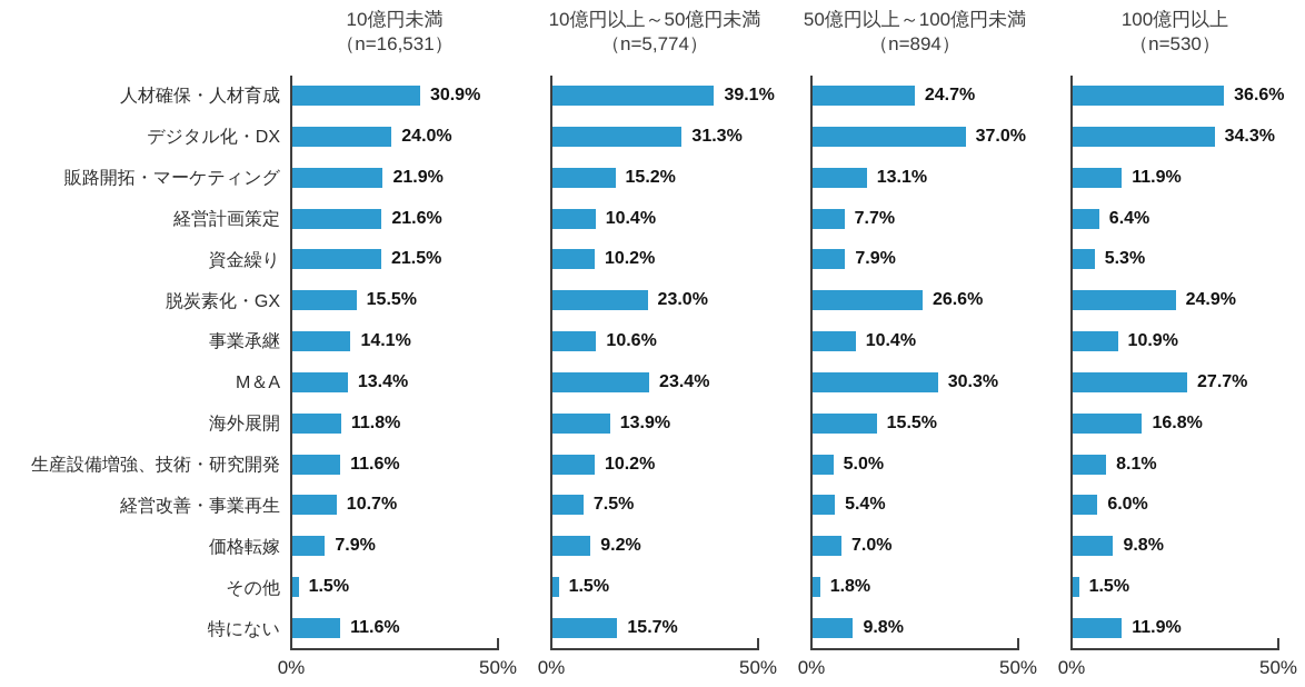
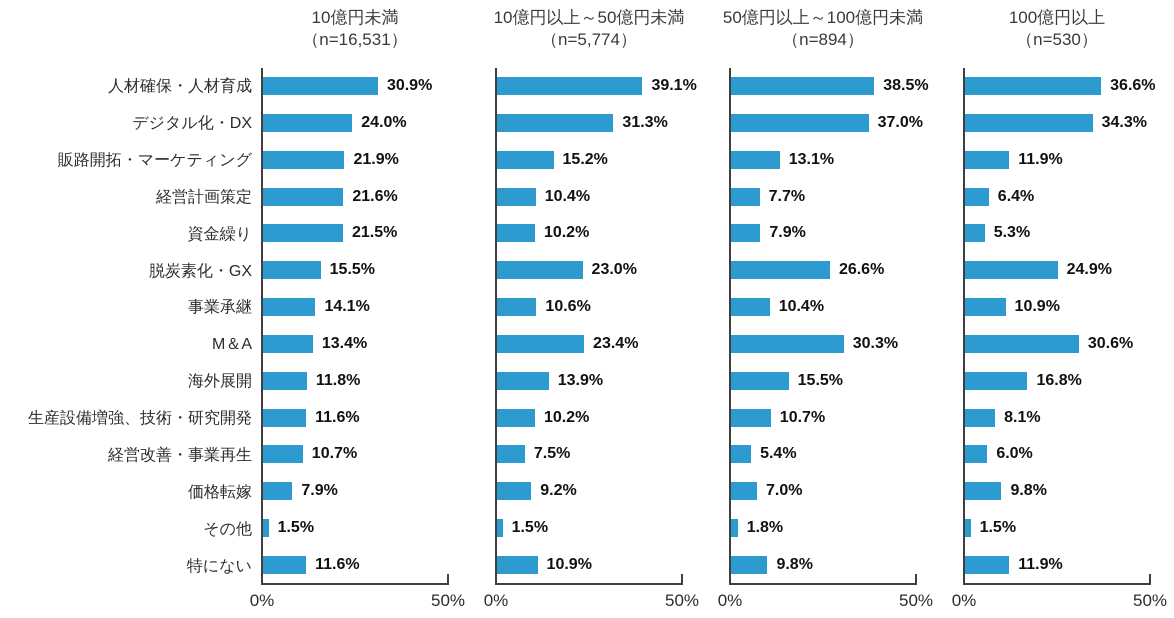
50億円以上～100億円未満/人材確保・人材育成: 24.7% -> 38.5%
100億円以上/M＆A: 27.7% -> 30.6%
50億円以上～100億円未満/生産設備増強、技術・研究開発: 5.0% -> 10.7%
10億円以上～50億円未満/特にない: 15.7% -> 10.9%
